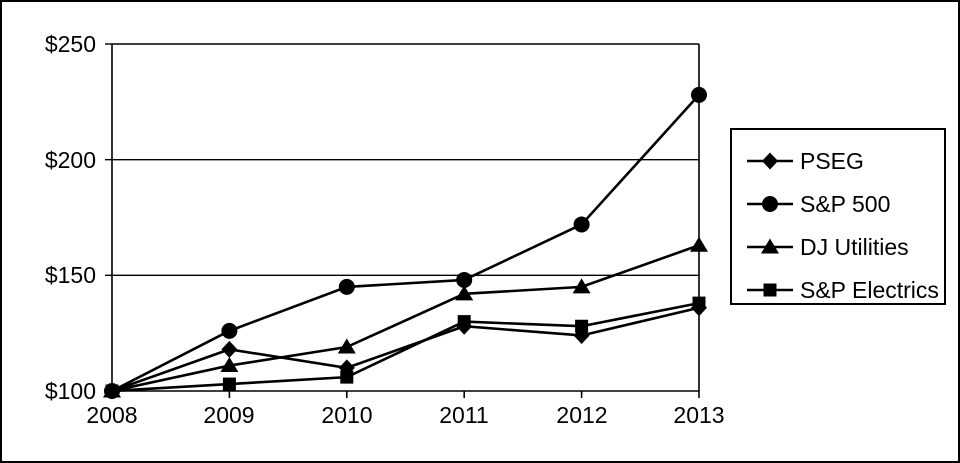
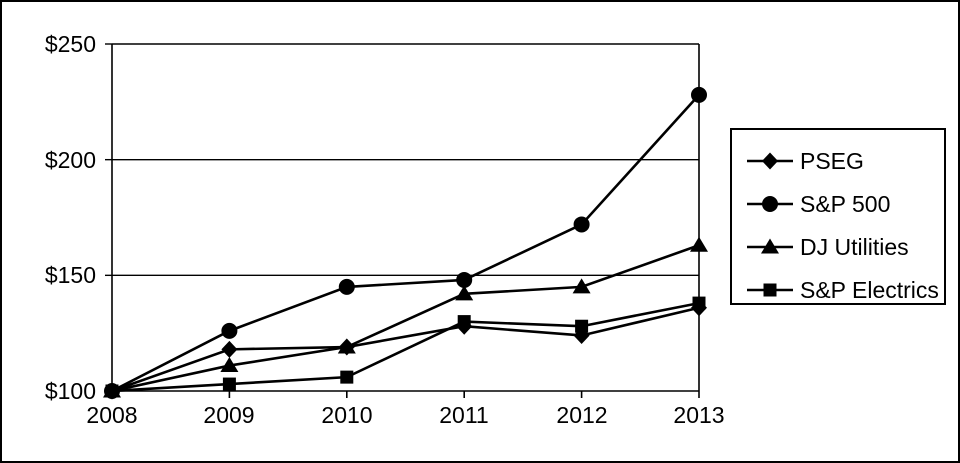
PSEG/2010: $110 -> $119
